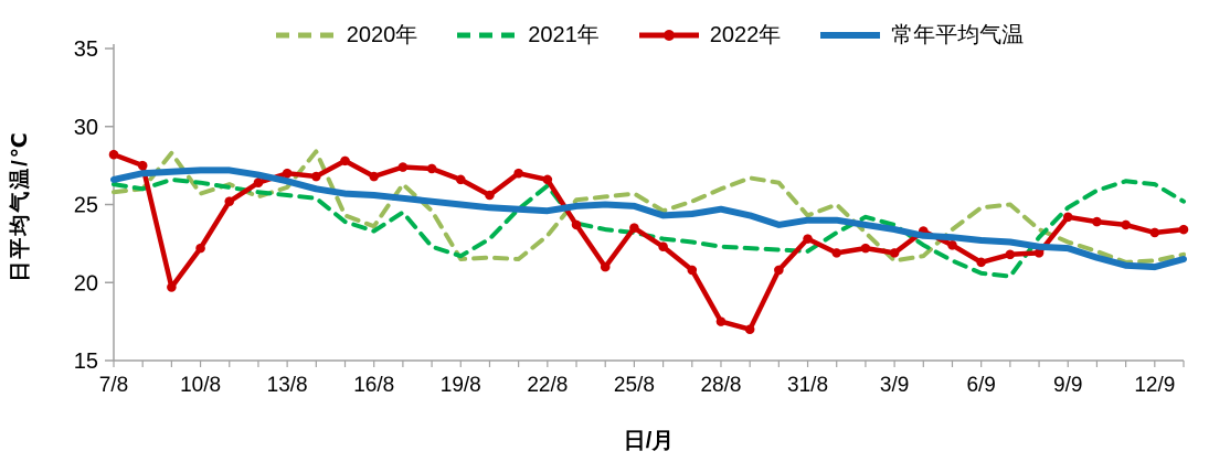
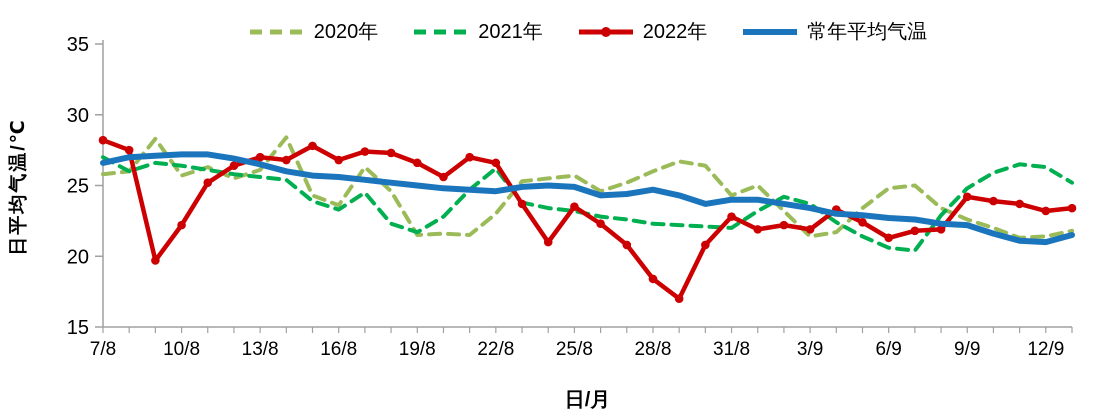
2021年/7/8: 26.3 -> 27.0
2022年/28/8: 17.5 -> 18.4
